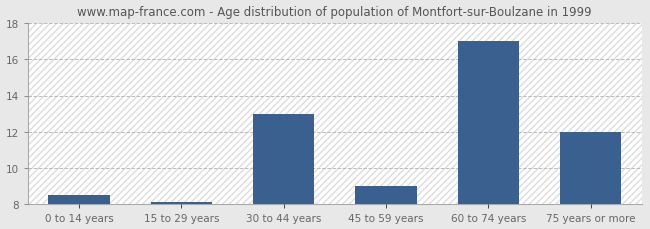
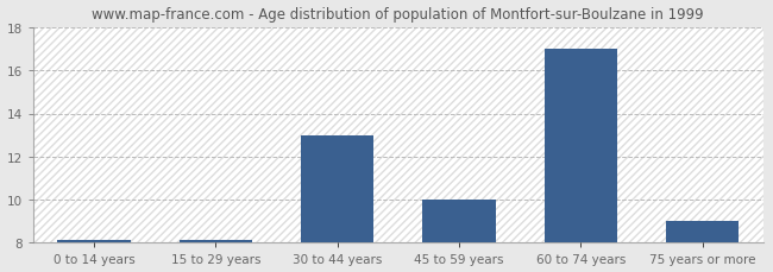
0 to 14 years: 8.5 -> 8.2
45 to 59 years: 9.0 -> 10.0
75 years or more: 12.0 -> 9.0
